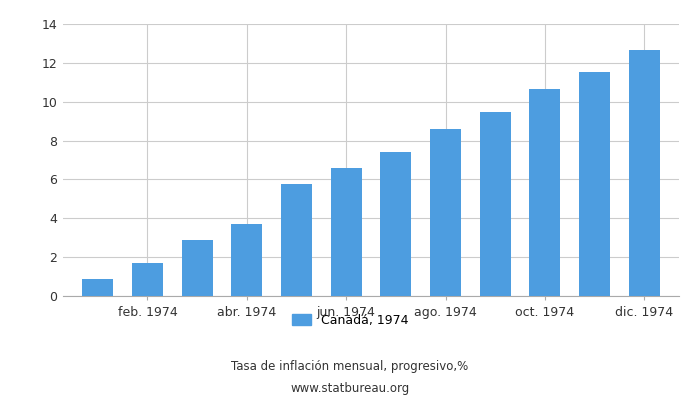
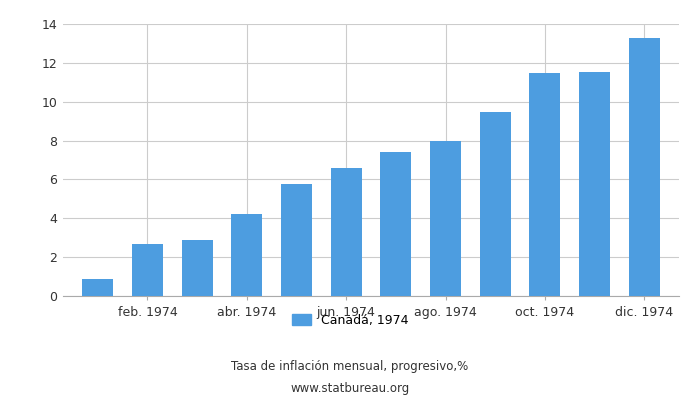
feb. 1974: 1.7 -> 2.7
abr. 1974: 3.7 -> 4.2
ago. 1974: 8.6 -> 8.0
oct. 1974: 10.7 -> 11.5
dic. 1974: 12.7 -> 13.3
